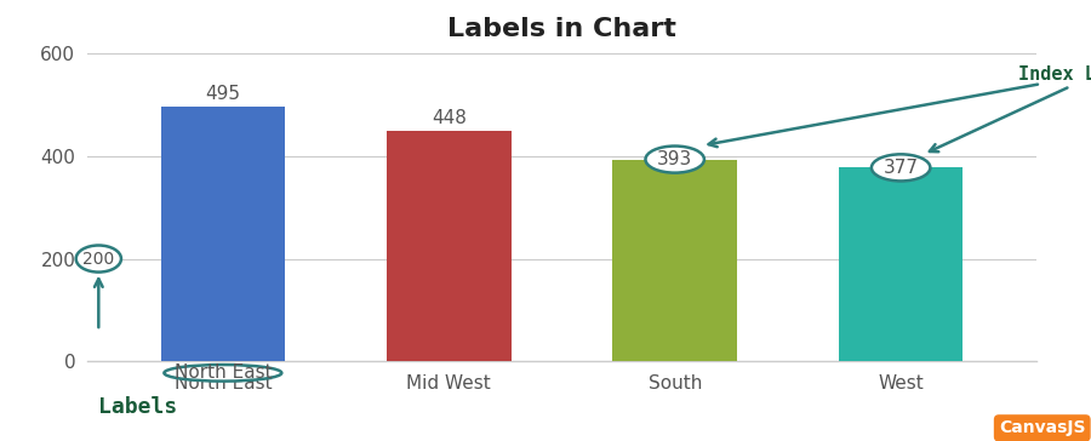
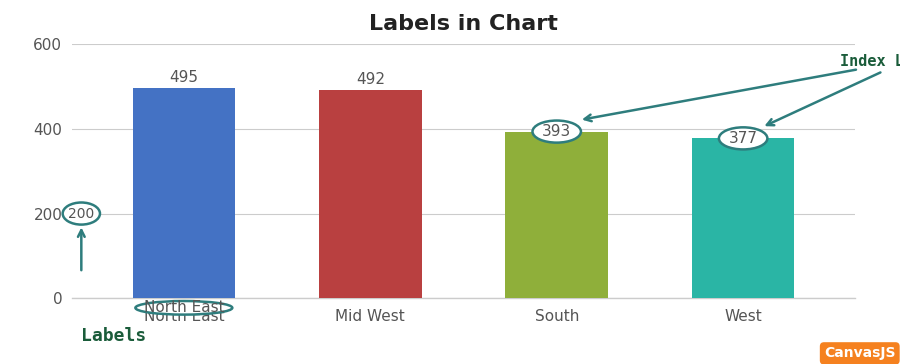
Mid West: 448 -> 492
